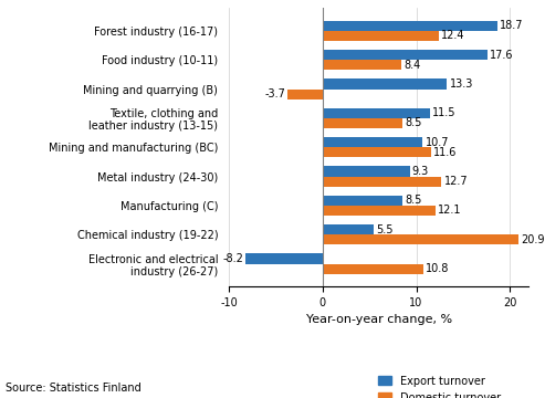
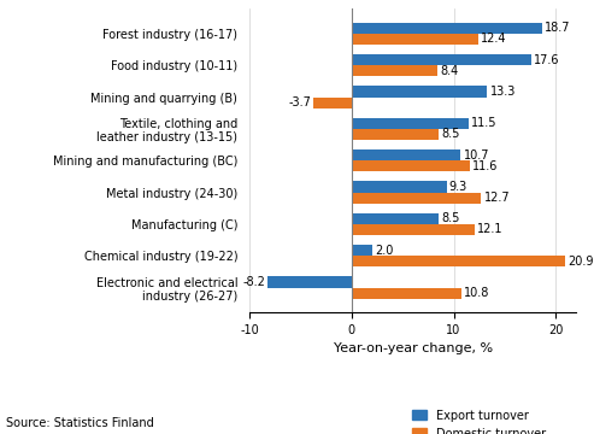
Export turnover/Chemical industry (19-22): 5.5 -> 2.0
